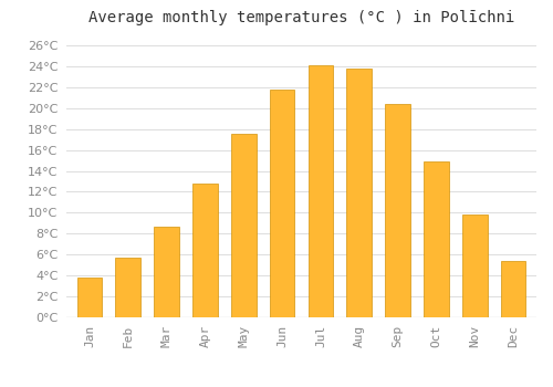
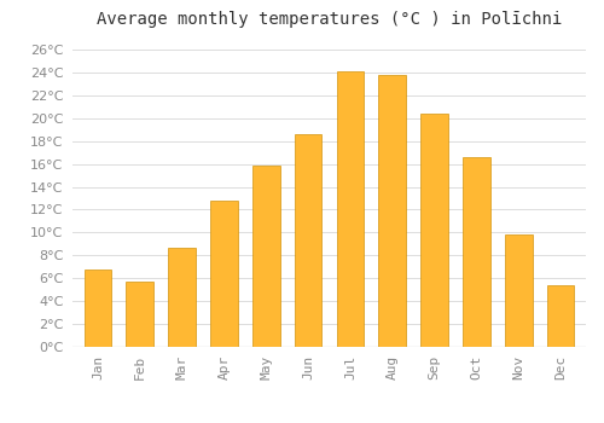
Jan: 3.8°C -> 6.8°C
May: 17.5°C -> 15.8°C
Jun: 21.8°C -> 18.6°C
Oct: 14.9°C -> 16.6°C
